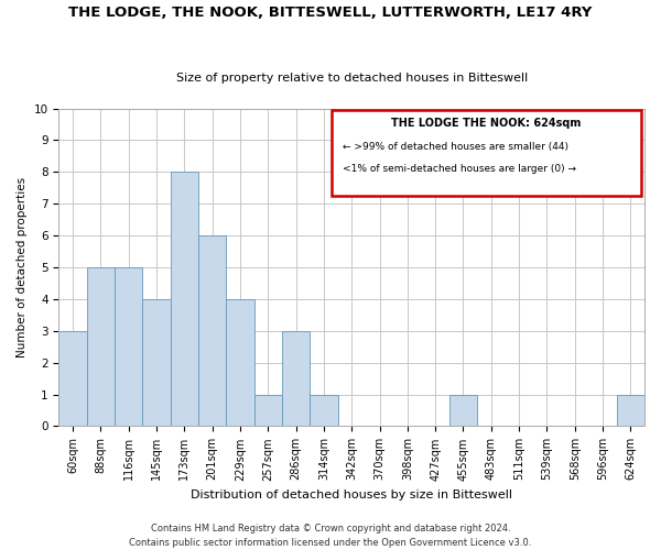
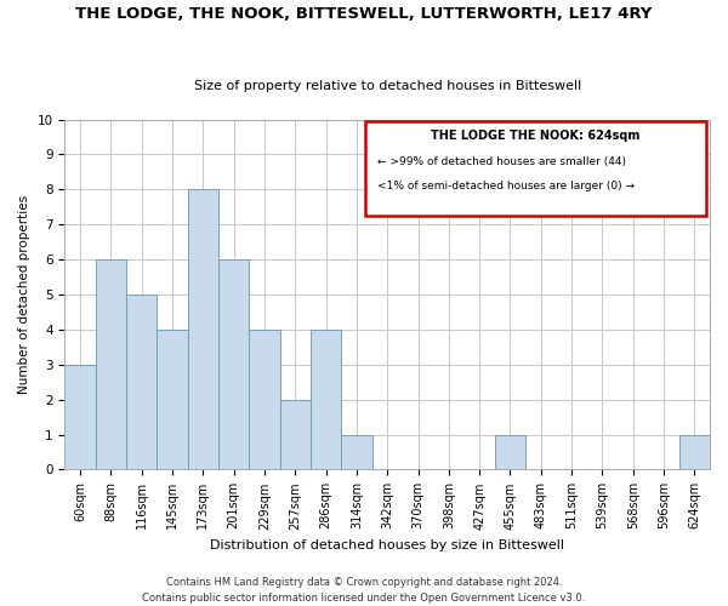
88sqm: 5 -> 6
257sqm: 1 -> 2
286sqm: 3 -> 4
